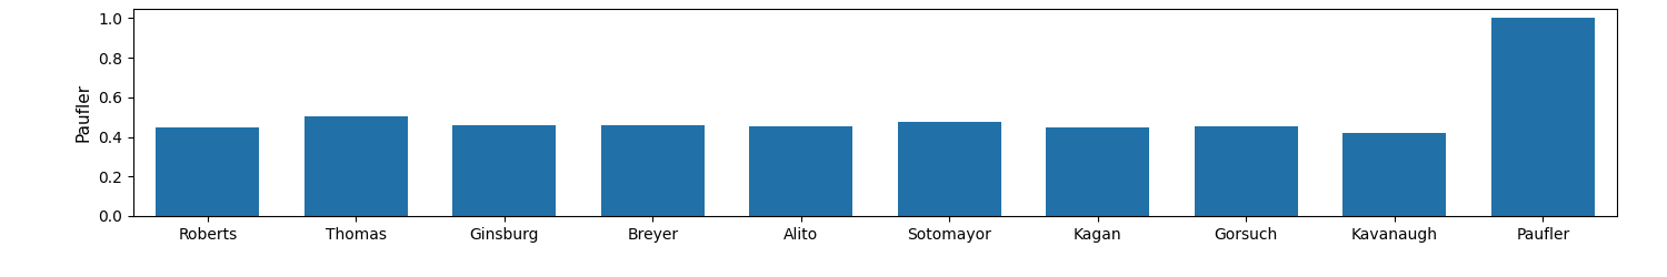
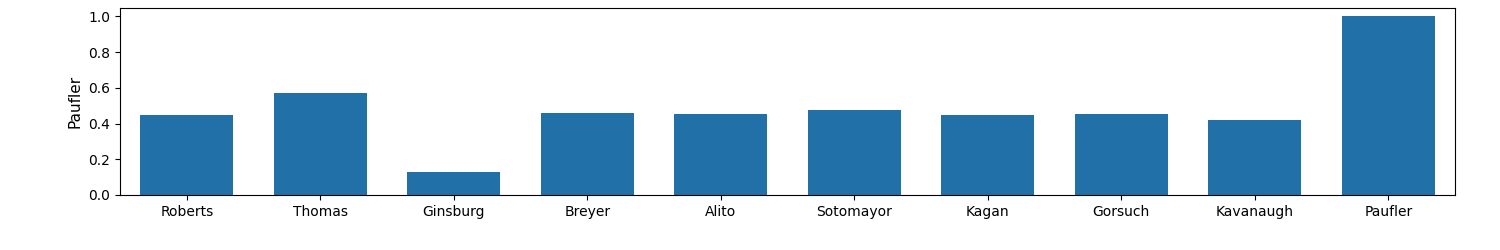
Thomas: 0.51 -> 0.57
Ginsburg: 0.46 -> 0.13
